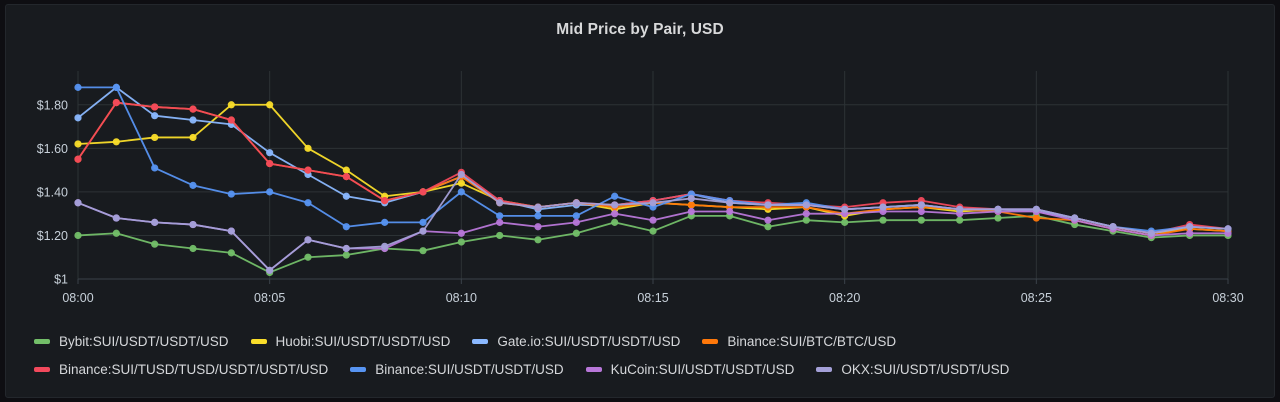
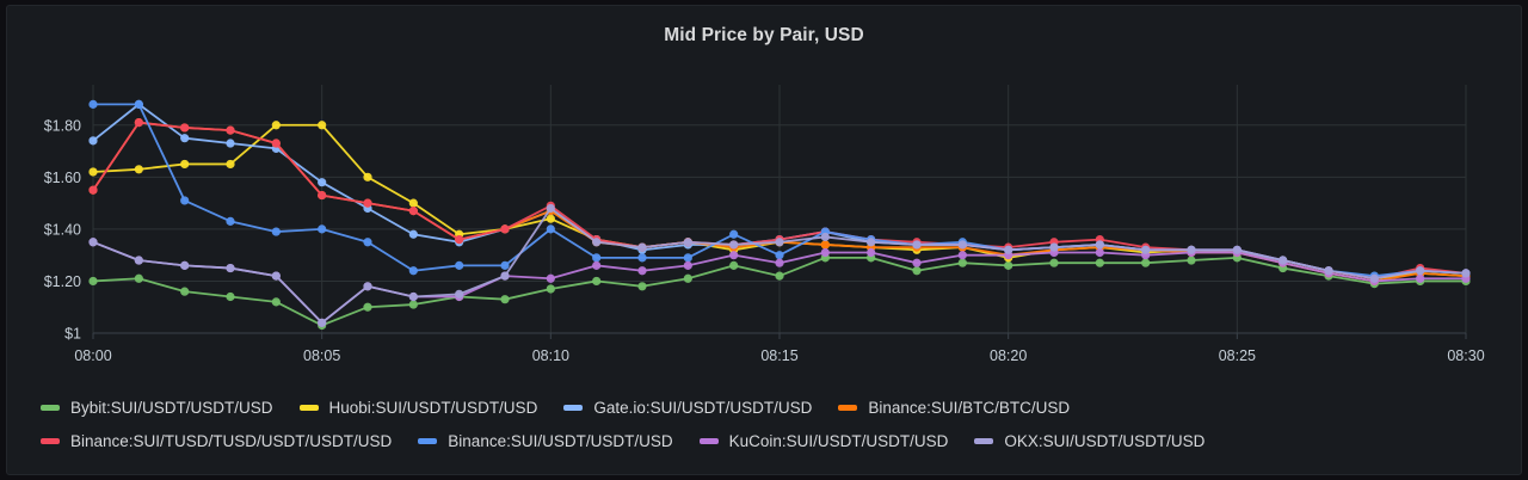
Binance:SUI/USDT/USDT/USD/08:15: $1.33 -> $1.30
Binance:SUI/BTC/BTC/USD/08:25: $1.28 -> $1.31
